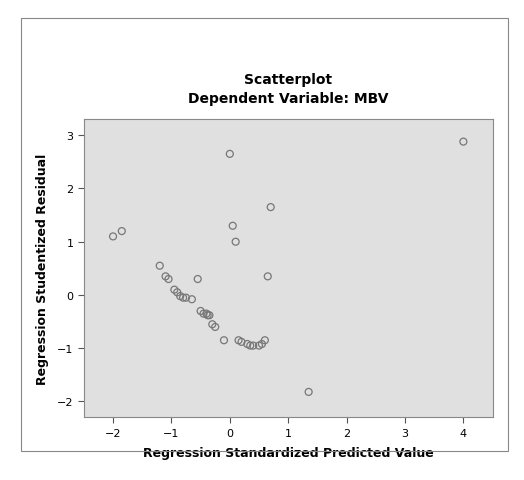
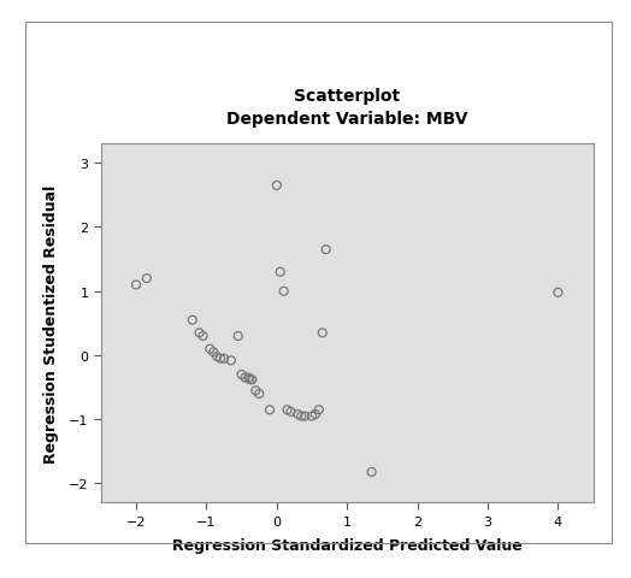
4: 2.88 -> 0.98
